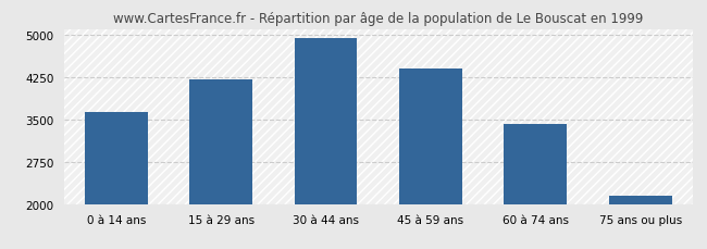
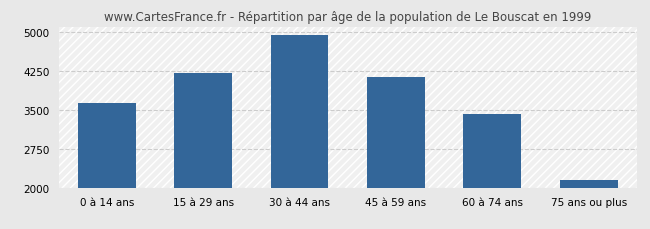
45 à 59 ans: 4400 -> 4120
